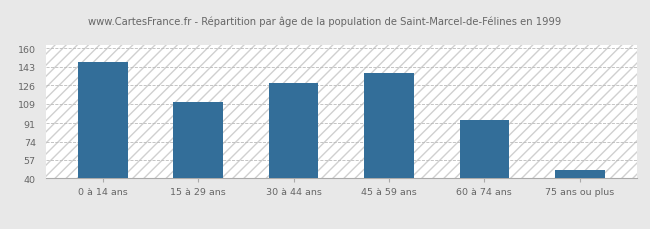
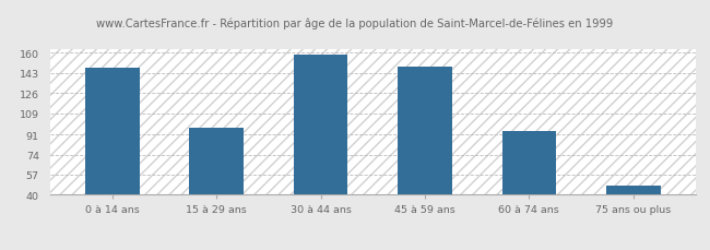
15 à 29 ans: 110 -> 97
30 à 44 ans: 128 -> 158
45 à 59 ans: 137 -> 148
